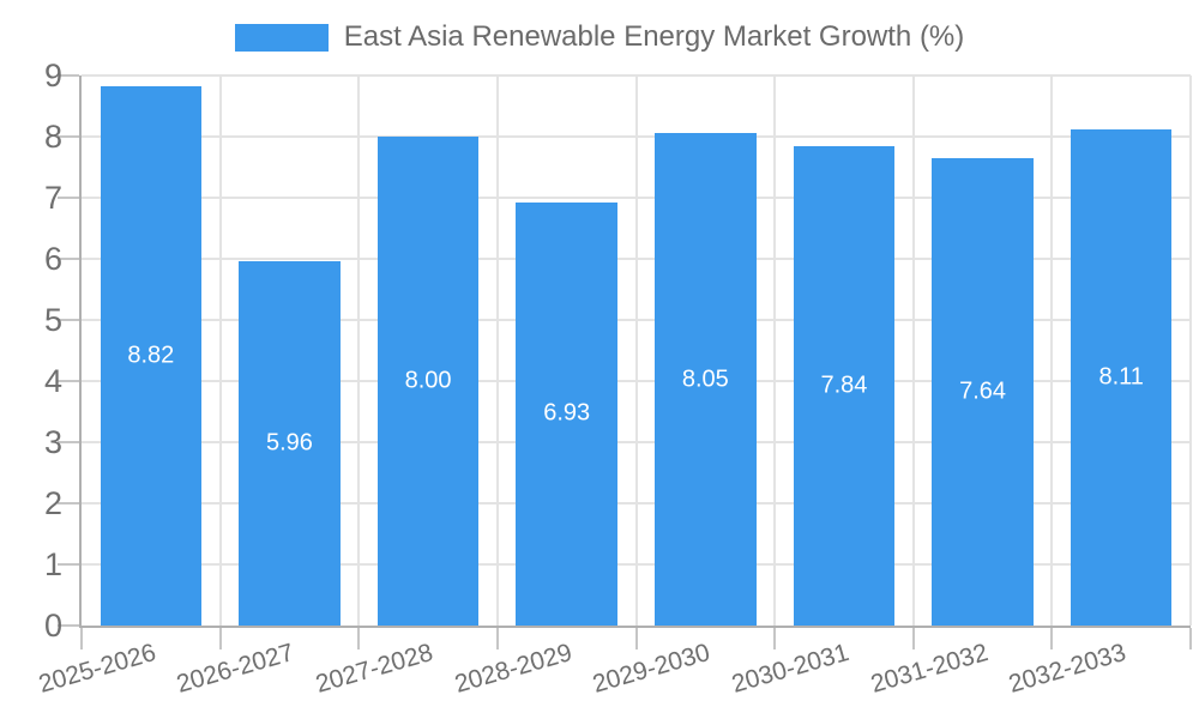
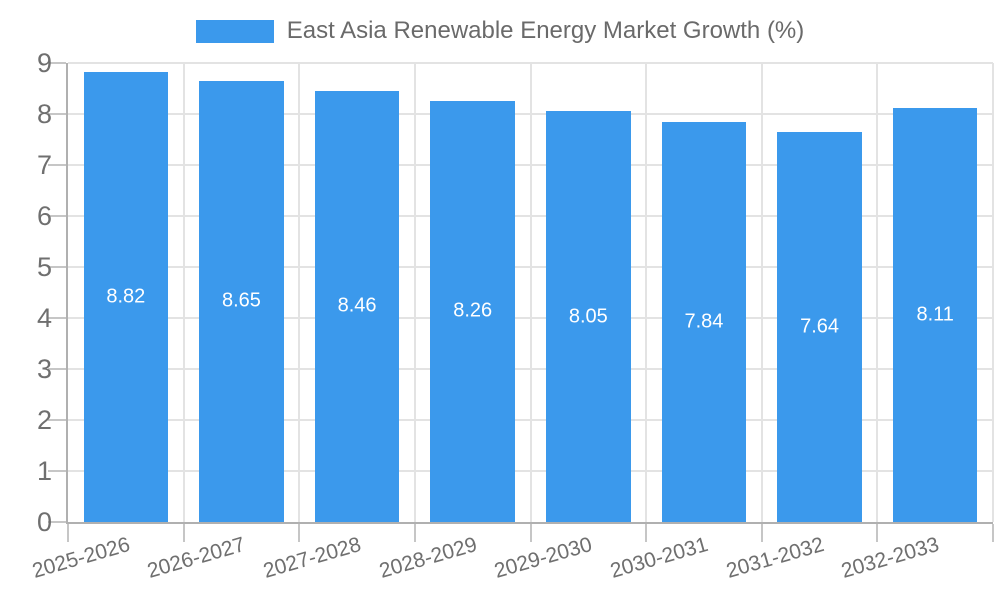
2026-2027: 5.96 -> 8.65
2027-2028: 8.00 -> 8.46
2028-2029: 6.93 -> 8.26
